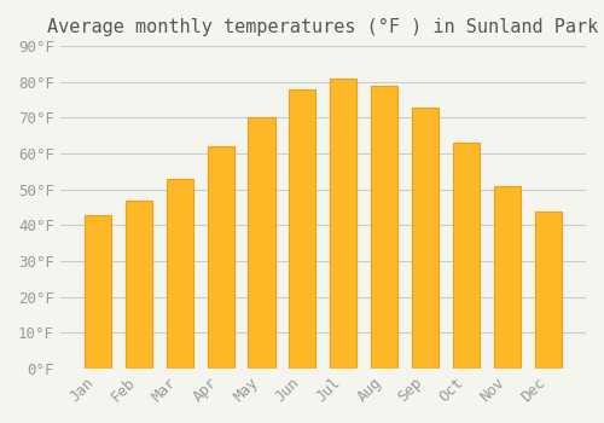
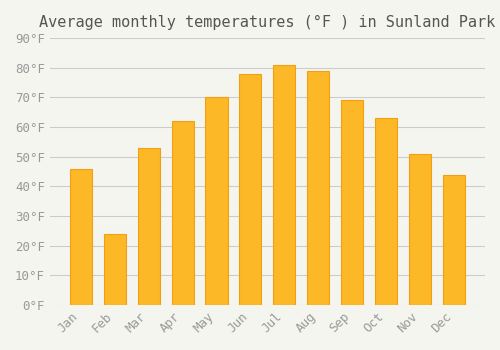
Jan: 43°F -> 46°F
Feb: 47°F -> 24°F
Sep: 73°F -> 69°F
